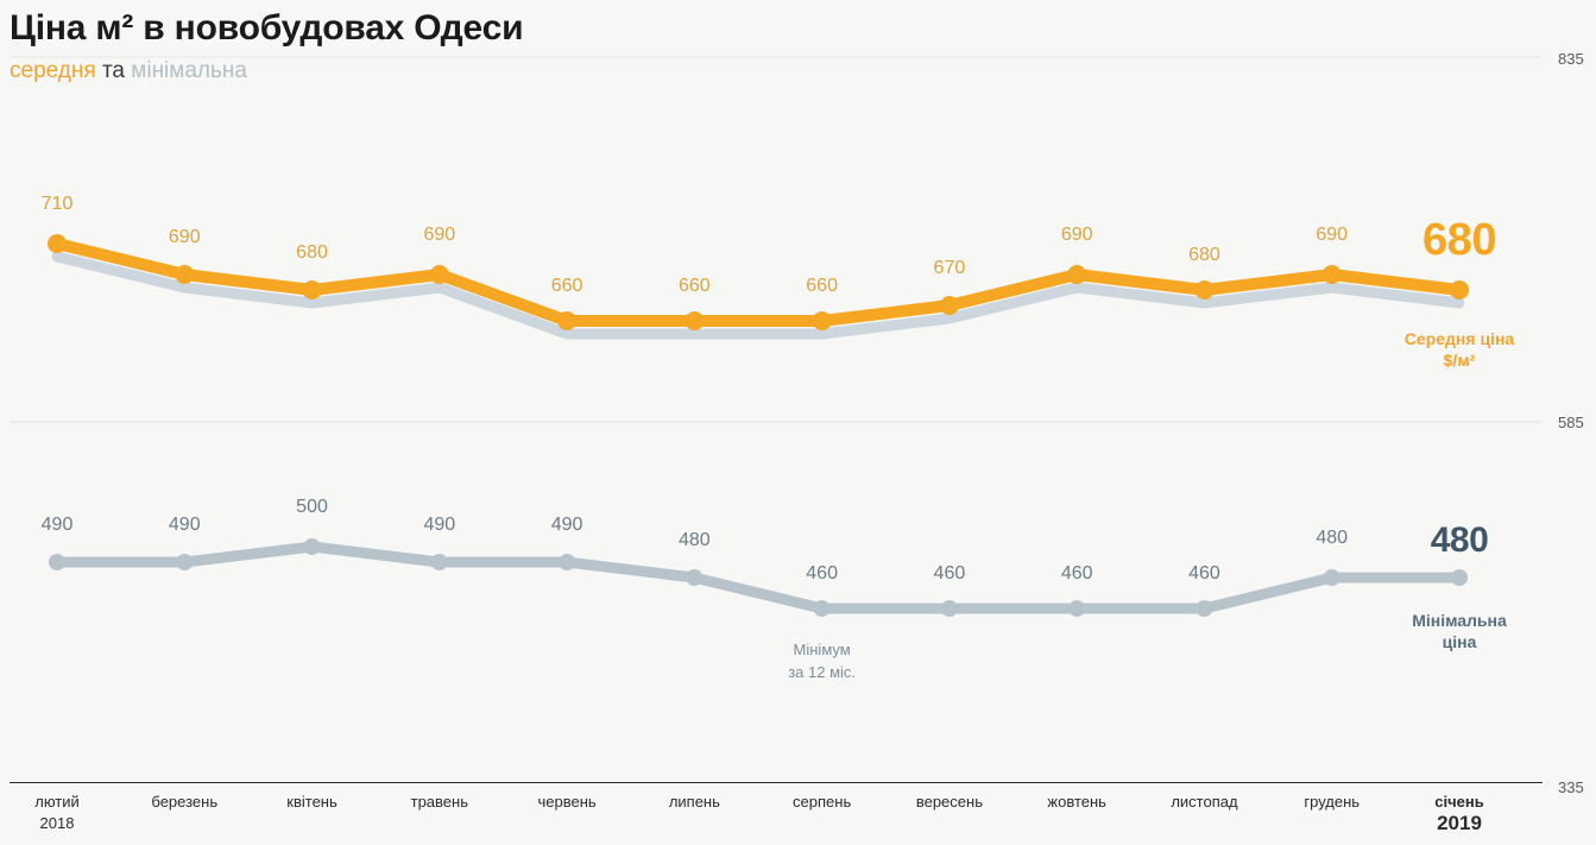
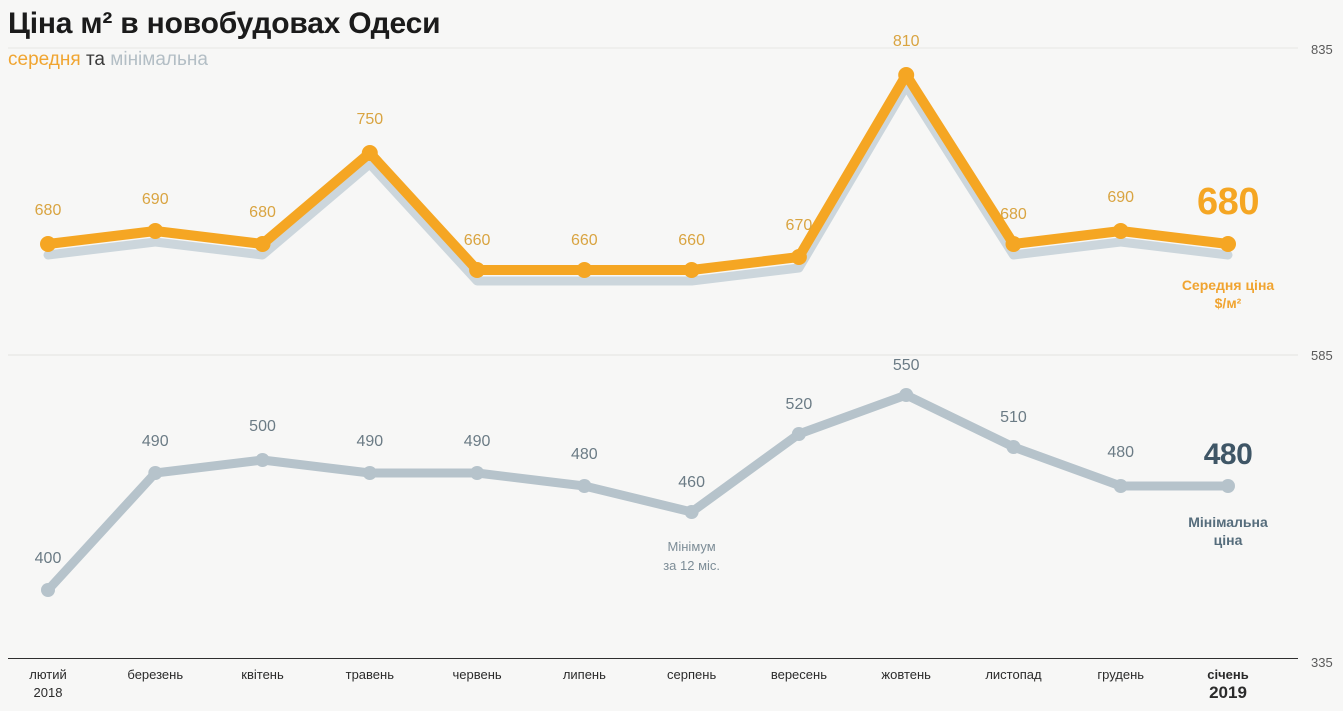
Середня ціна $/м²/лютий 2018: 710 -> 680
Мінімальна ціна/лютий 2018: 490 -> 400
Середня ціна $/м²/травень: 690 -> 750
Мінімальна ціна/вересень: 460 -> 520
Середня ціна $/м²/жовтень: 690 -> 810
Мінімальна ціна/жовтень: 460 -> 550
Мінімальна ціна/листопад: 460 -> 510
